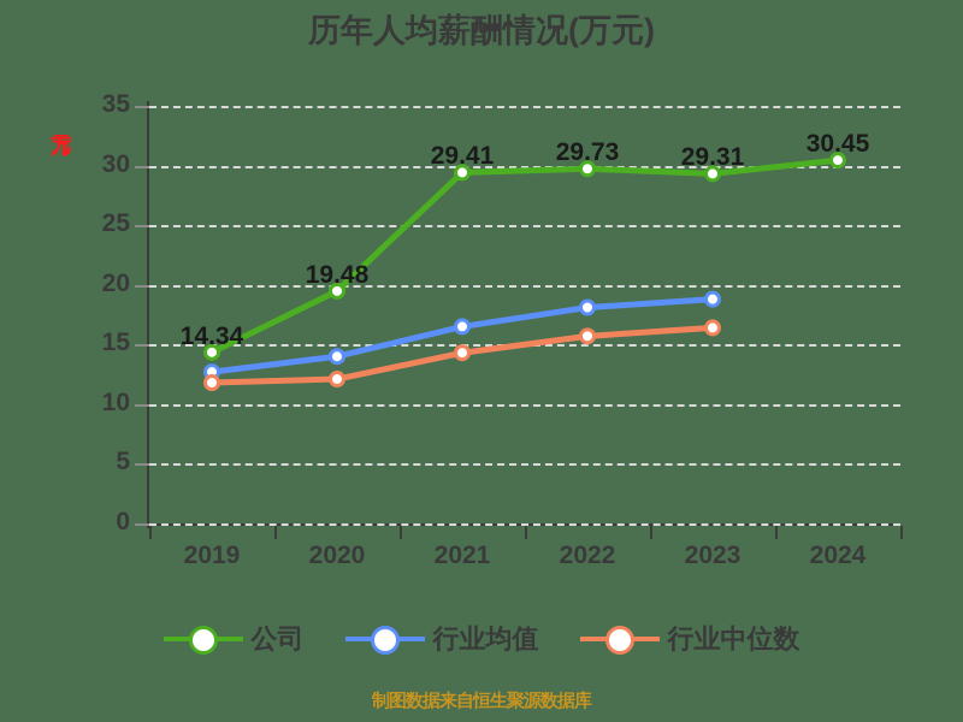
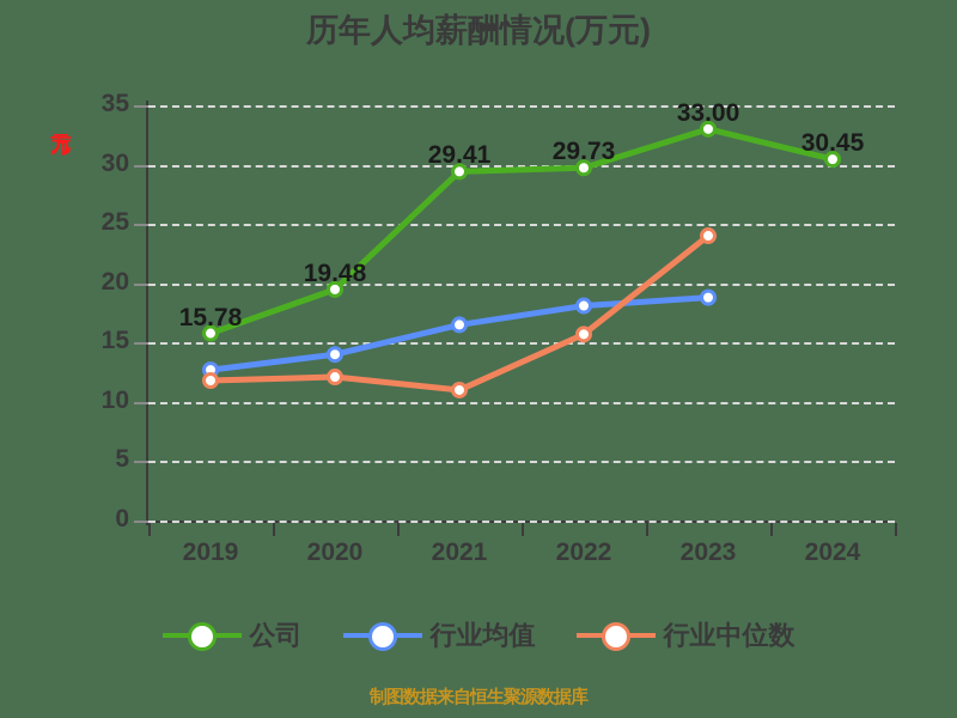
公司/2019: 14.34 -> 15.78
行业中位数/2021: 14 -> 11
公司/2023: 29.31 -> 33.00
行业中位数/2023: 16 -> 24
